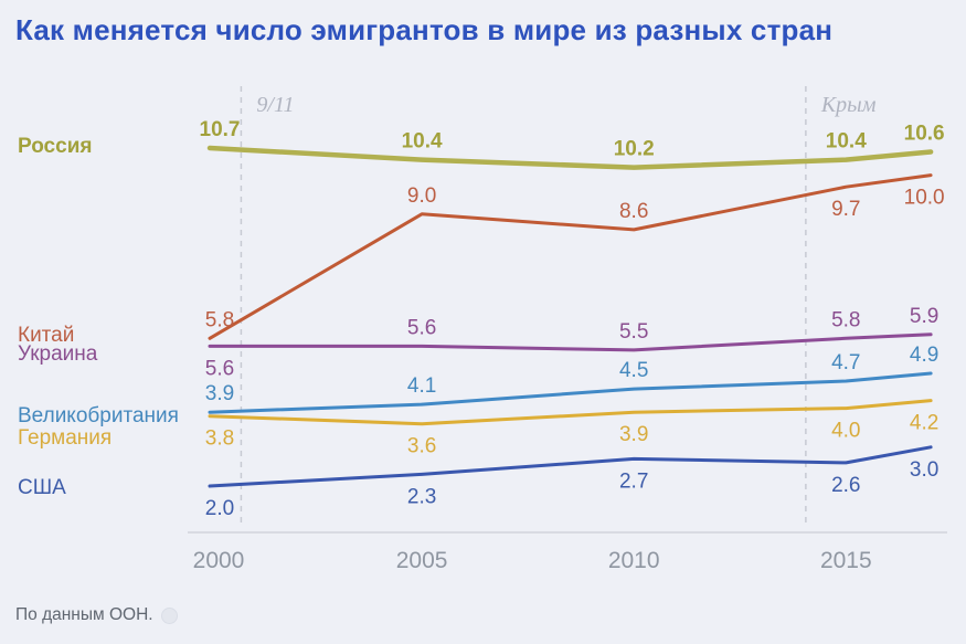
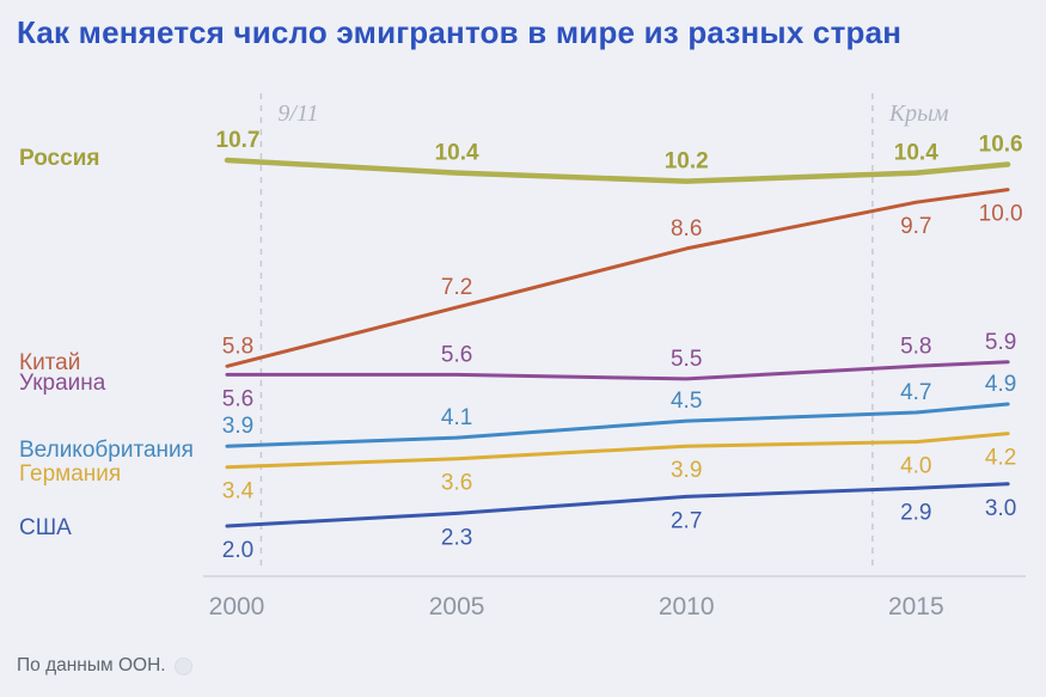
Германия/2000: 3.8 -> 3.4
Китай/2005: 9.0 -> 7.2
США/2015: 2.6 -> 2.9
